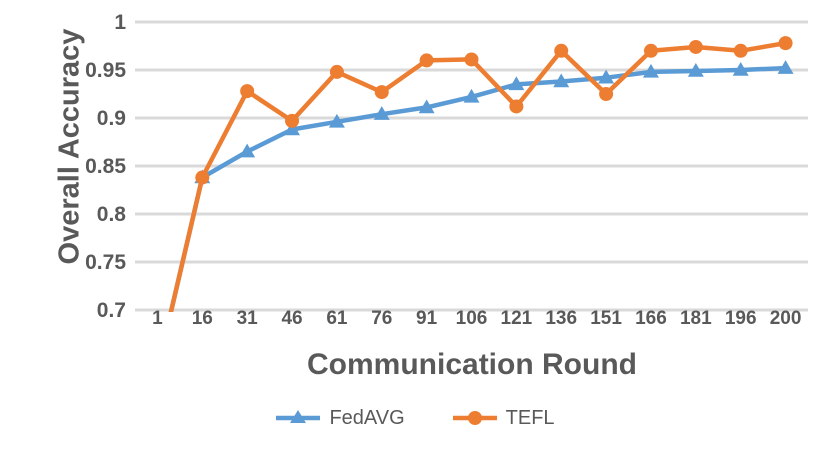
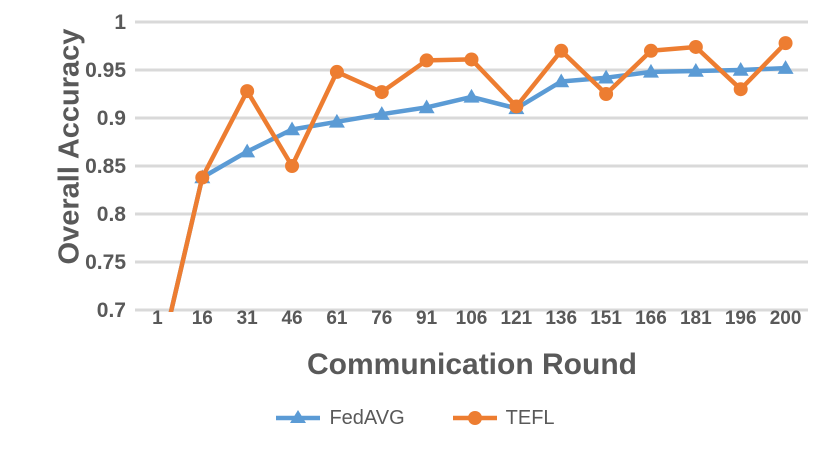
TEFL/46: 0.90 -> 0.85
FedAVG/121: 0.94 -> 0.91
TEFL/196: 0.97 -> 0.93
